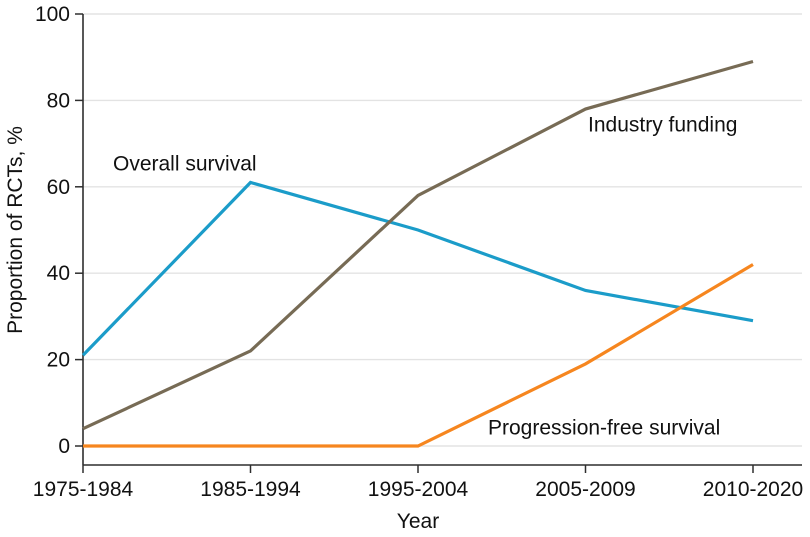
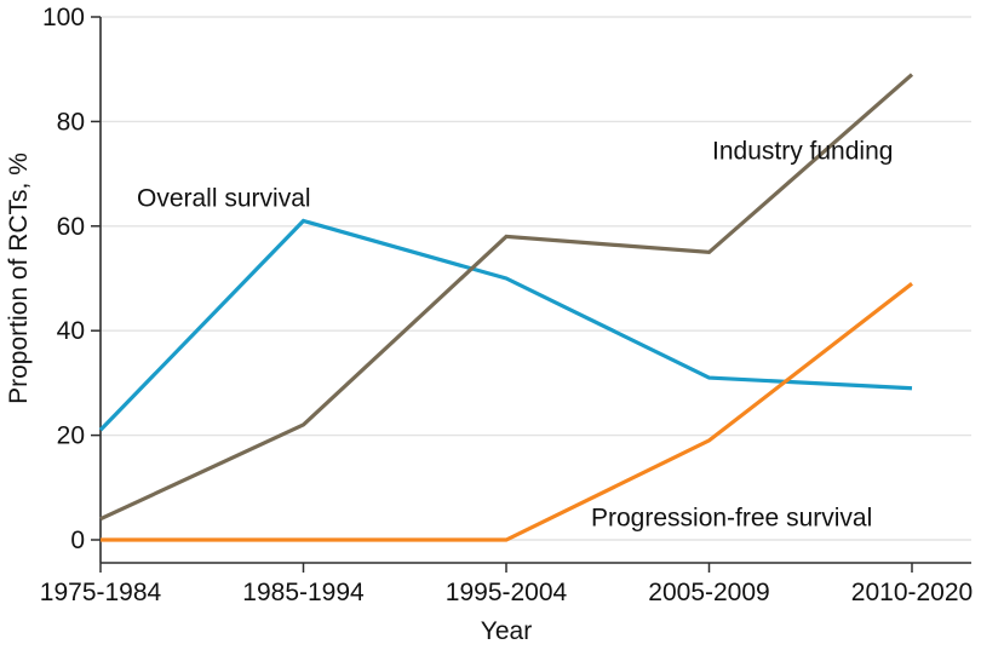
Overall survival/2005-2009: 36 -> 31
Industry funding/2005-2009: 78 -> 55
Progression-free survival/2010-2020: 42 -> 49
